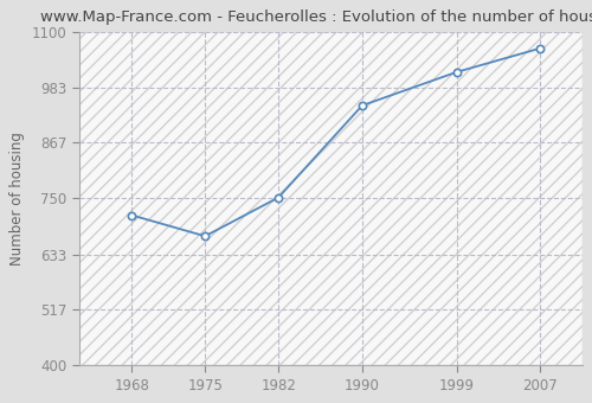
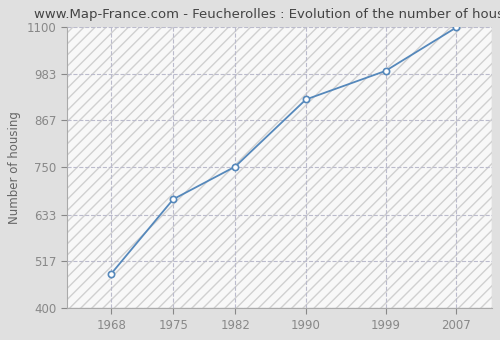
1968: 715 -> 486
1990: 945 -> 919
1999: 1015 -> 990
2007: 1065 -> 1098
